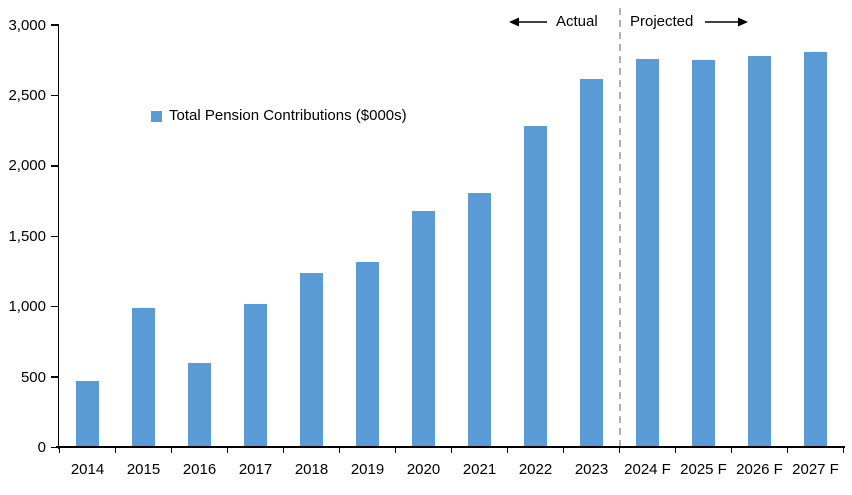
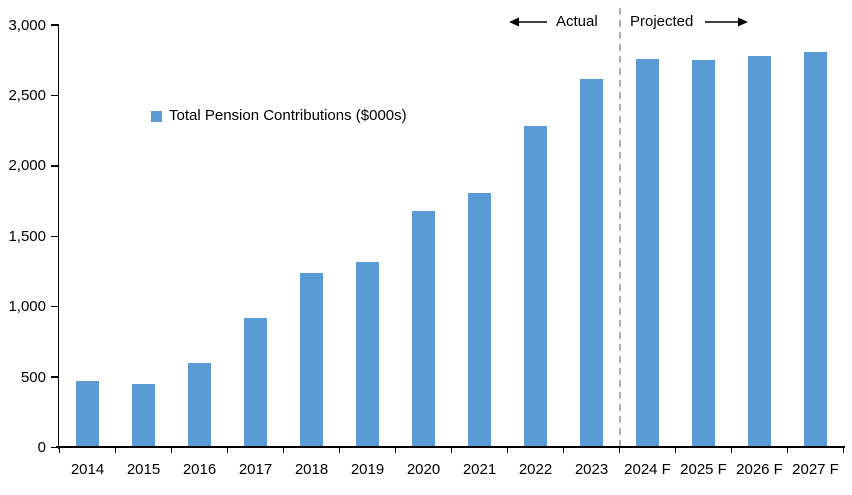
2015: 990 -> 450
2017: 1020 -> 920
